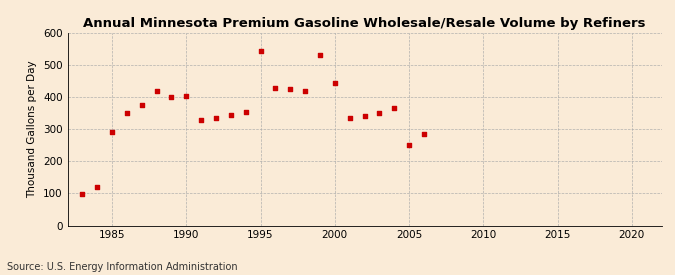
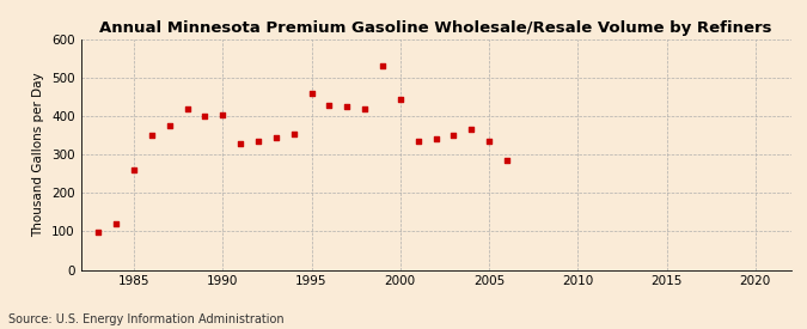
1985: 290 -> 260
1995: 545 -> 460
2005: 250 -> 335
